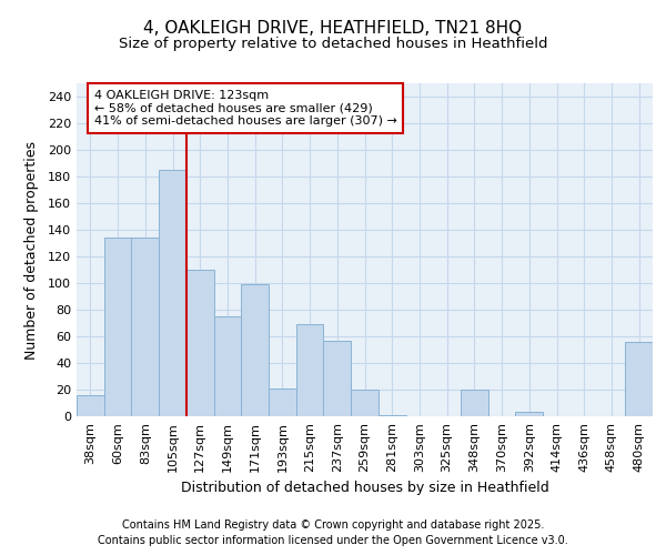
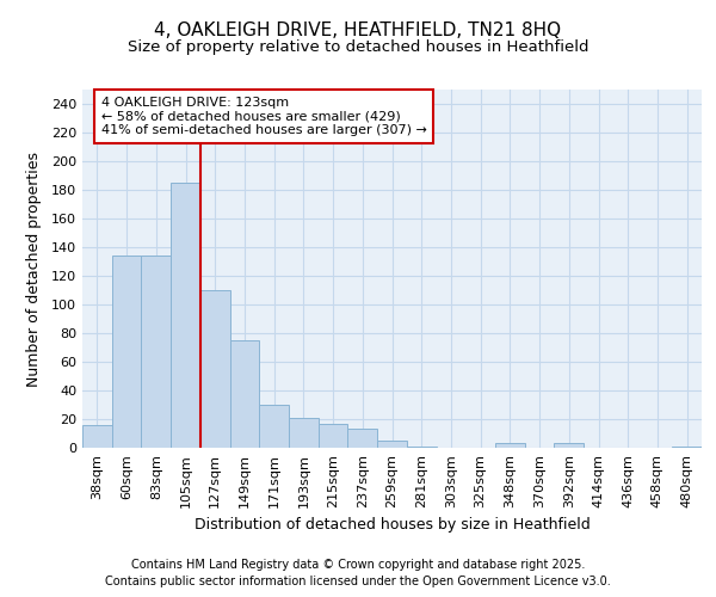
171sqm: 99 -> 30
215sqm: 69 -> 17
237sqm: 57 -> 13
259sqm: 20 -> 5
348sqm: 20 -> 3
480sqm: 56 -> 1
